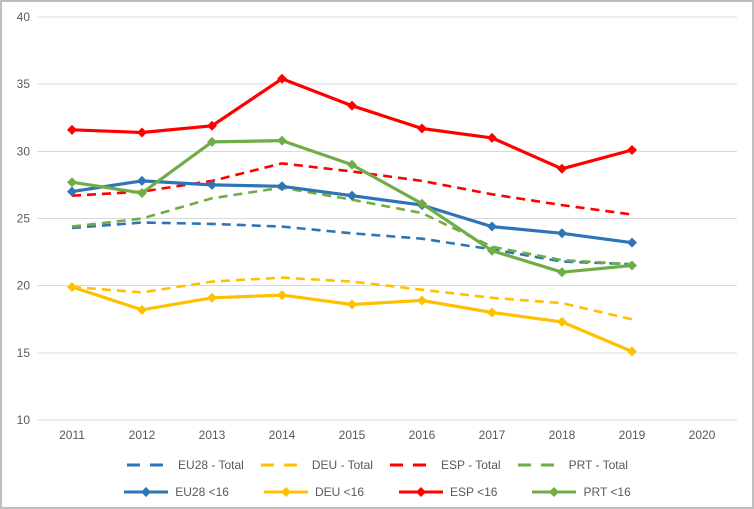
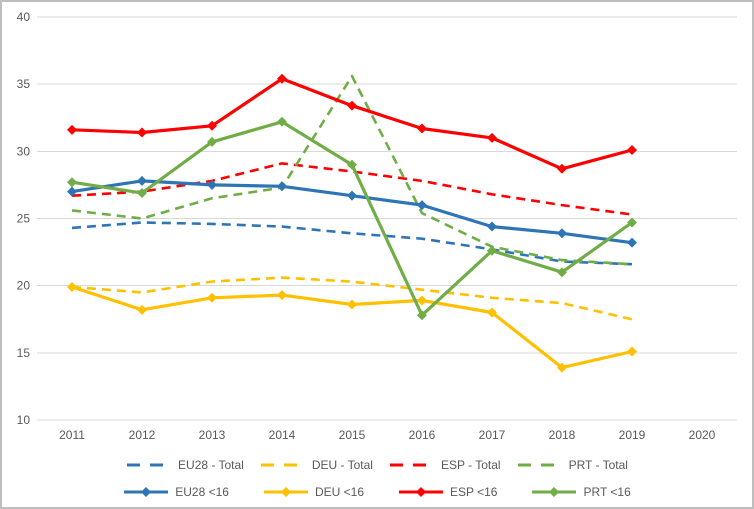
PRT - Total/2011: 24.4 -> 25.6
PRT <16/2014: 30.8 -> 32.2
PRT - Total/2015: 26.4 -> 35.6
PRT <16/2016: 26.1 -> 17.8
DEU <16/2018: 17.3 -> 13.9
PRT <16/2019: 21.5 -> 24.7
